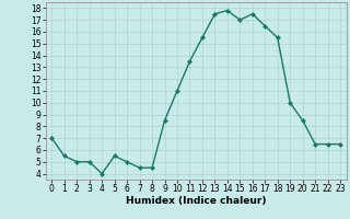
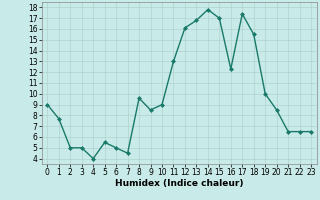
0: 7.0 -> 9.0
1: 5.5 -> 7.7
8: 4.5 -> 9.6
10: 11.0 -> 9.0
11: 13.5 -> 13.0
12: 15.5 -> 16.1
13: 17.5 -> 16.8
16: 17.5 -> 12.3
17: 16.5 -> 17.4
